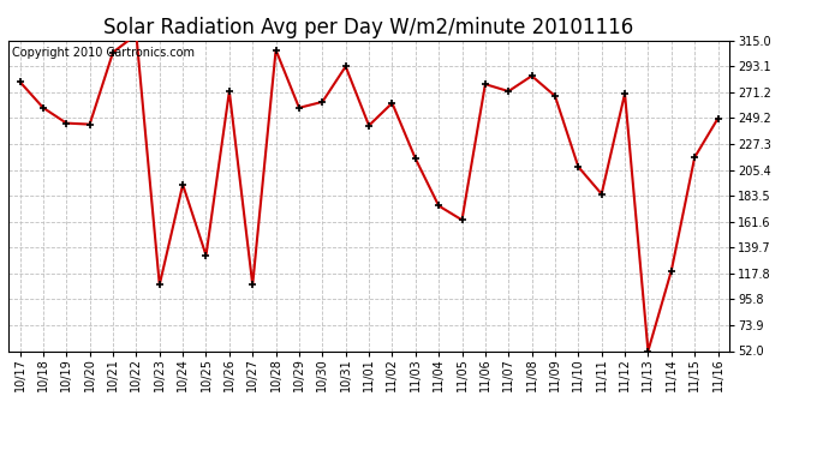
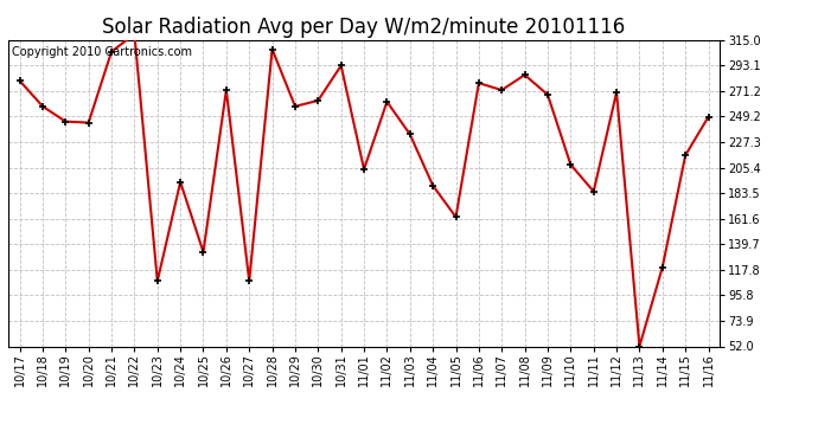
11/01: 243 -> 204
11/03: 215 -> 234
11/04: 175 -> 190
